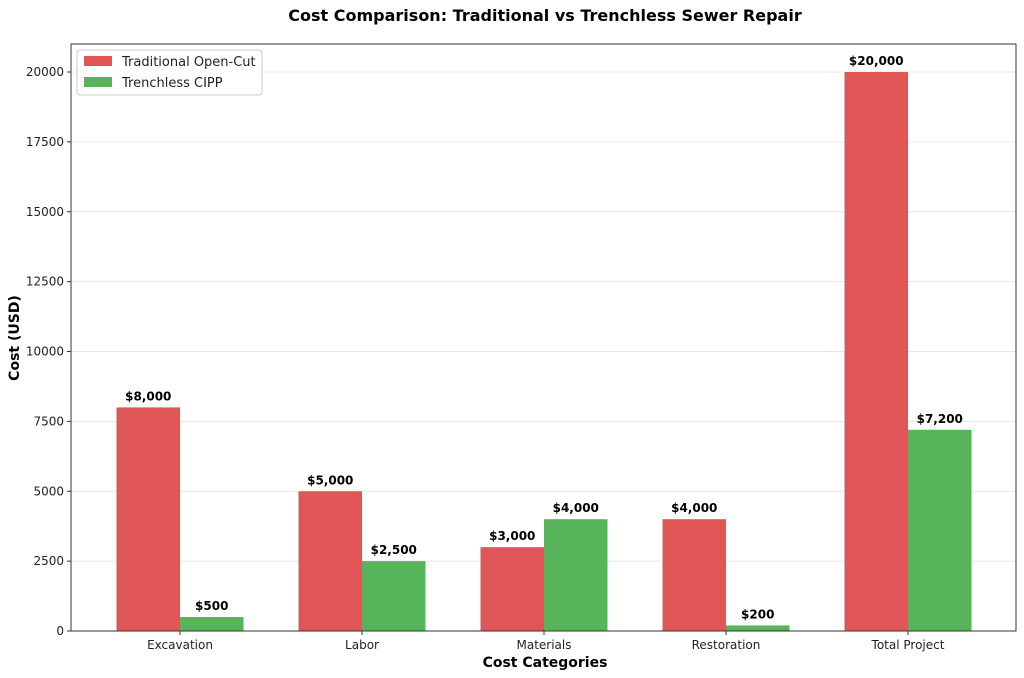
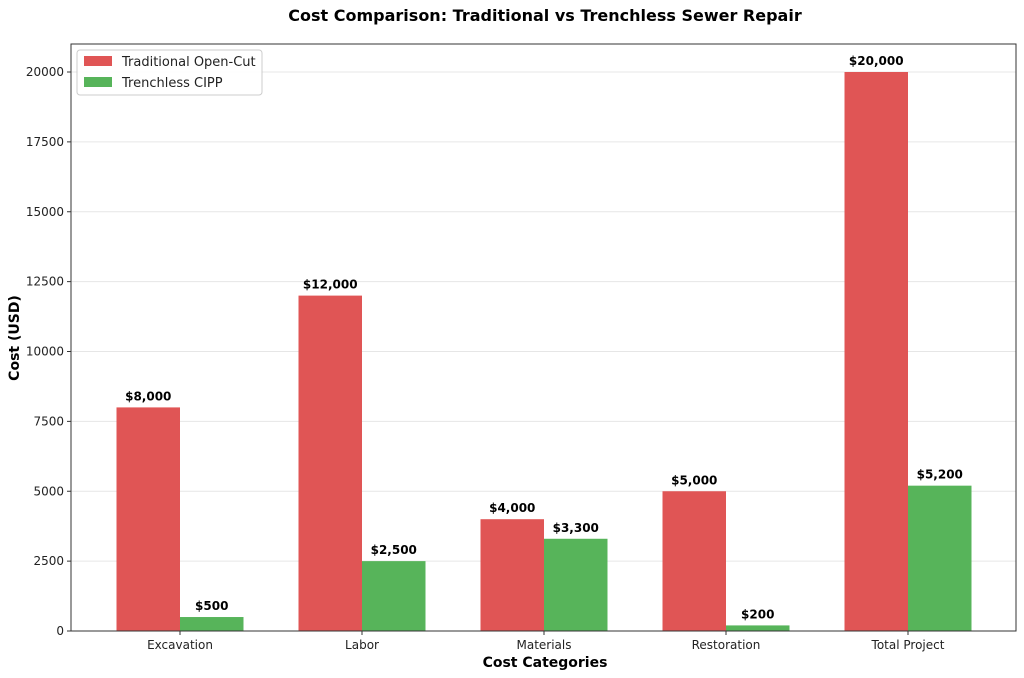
Traditional Open-Cut/Labor: $5,000 -> $12,000
Traditional Open-Cut/Materials: $3,000 -> $4,000
Trenchless CIPP/Materials: $4,000 -> $3,300
Traditional Open-Cut/Restoration: $4,000 -> $5,000
Trenchless CIPP/Total Project: $7,200 -> $5,200
